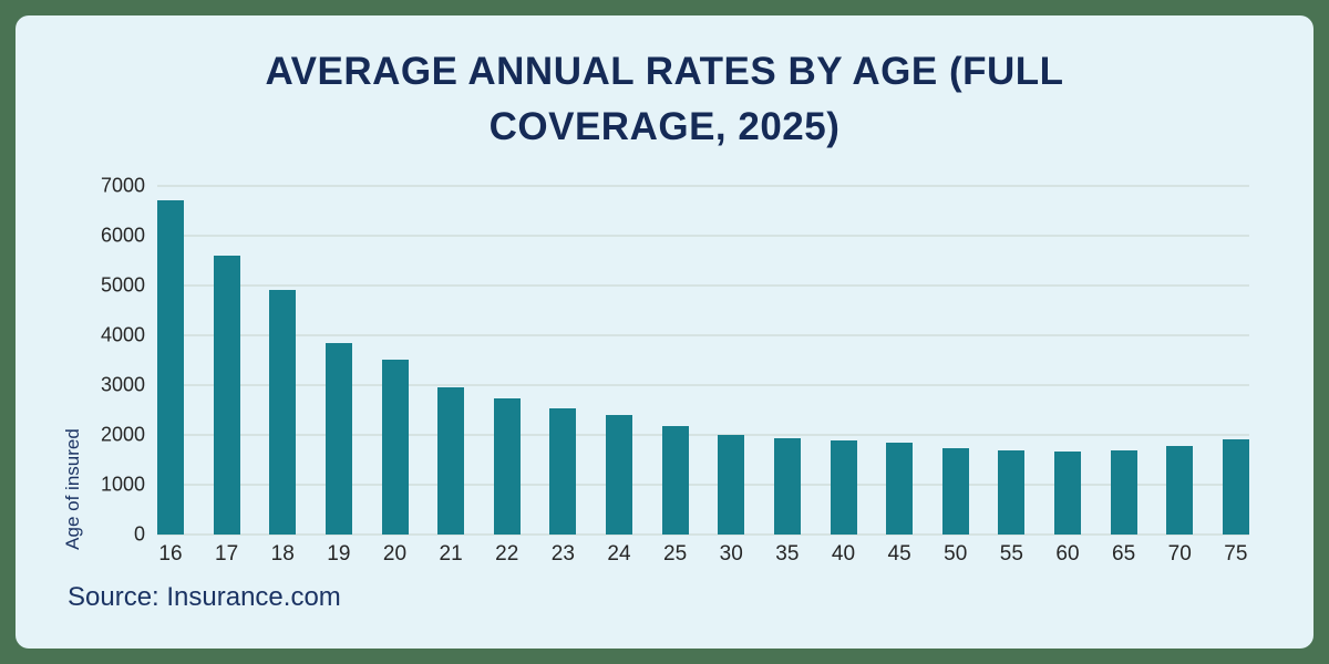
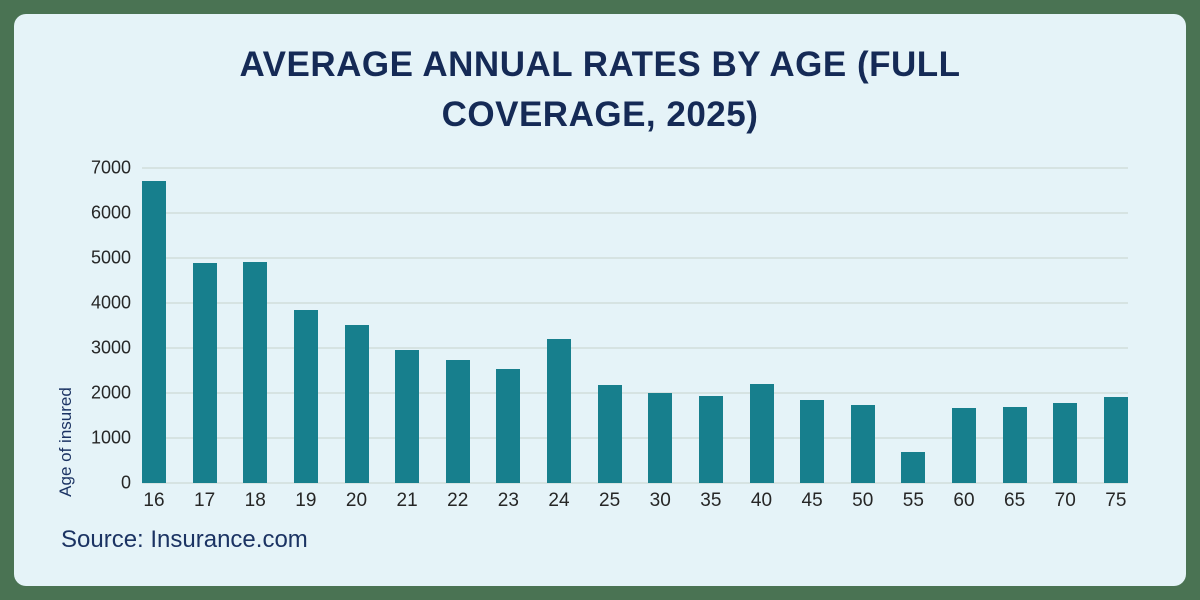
17: 5600 -> 4900
24: 2400 -> 3200
40: 1900 -> 2200
55: 1700 -> 700
